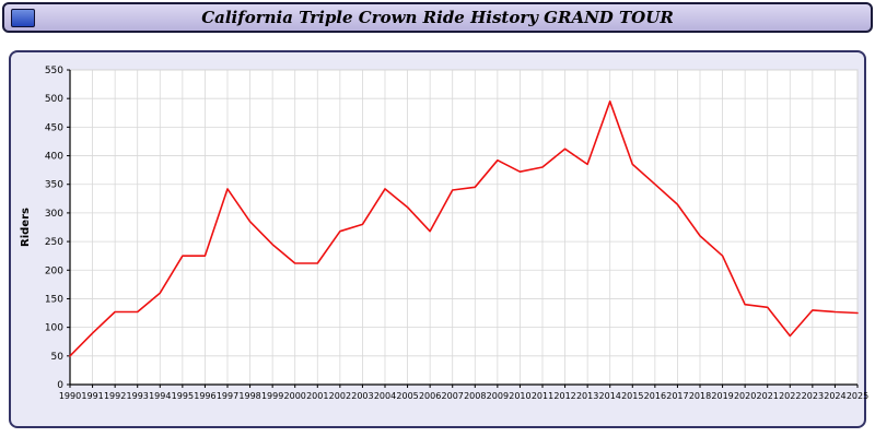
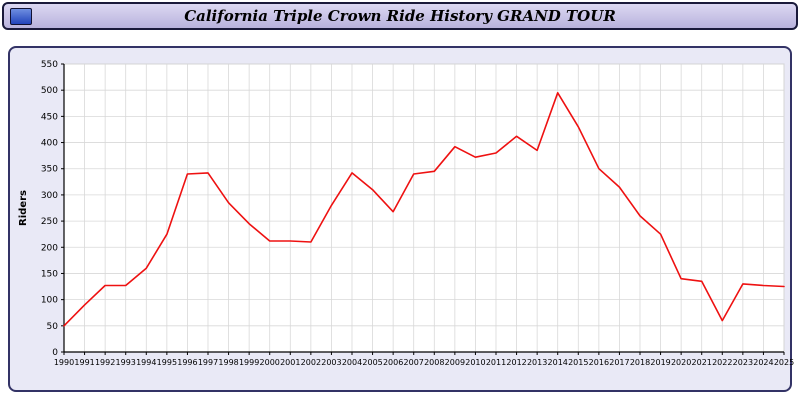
1996: 220 -> 340
2002: 270 -> 210
2015: 380 -> 430
2022: 80 -> 60
